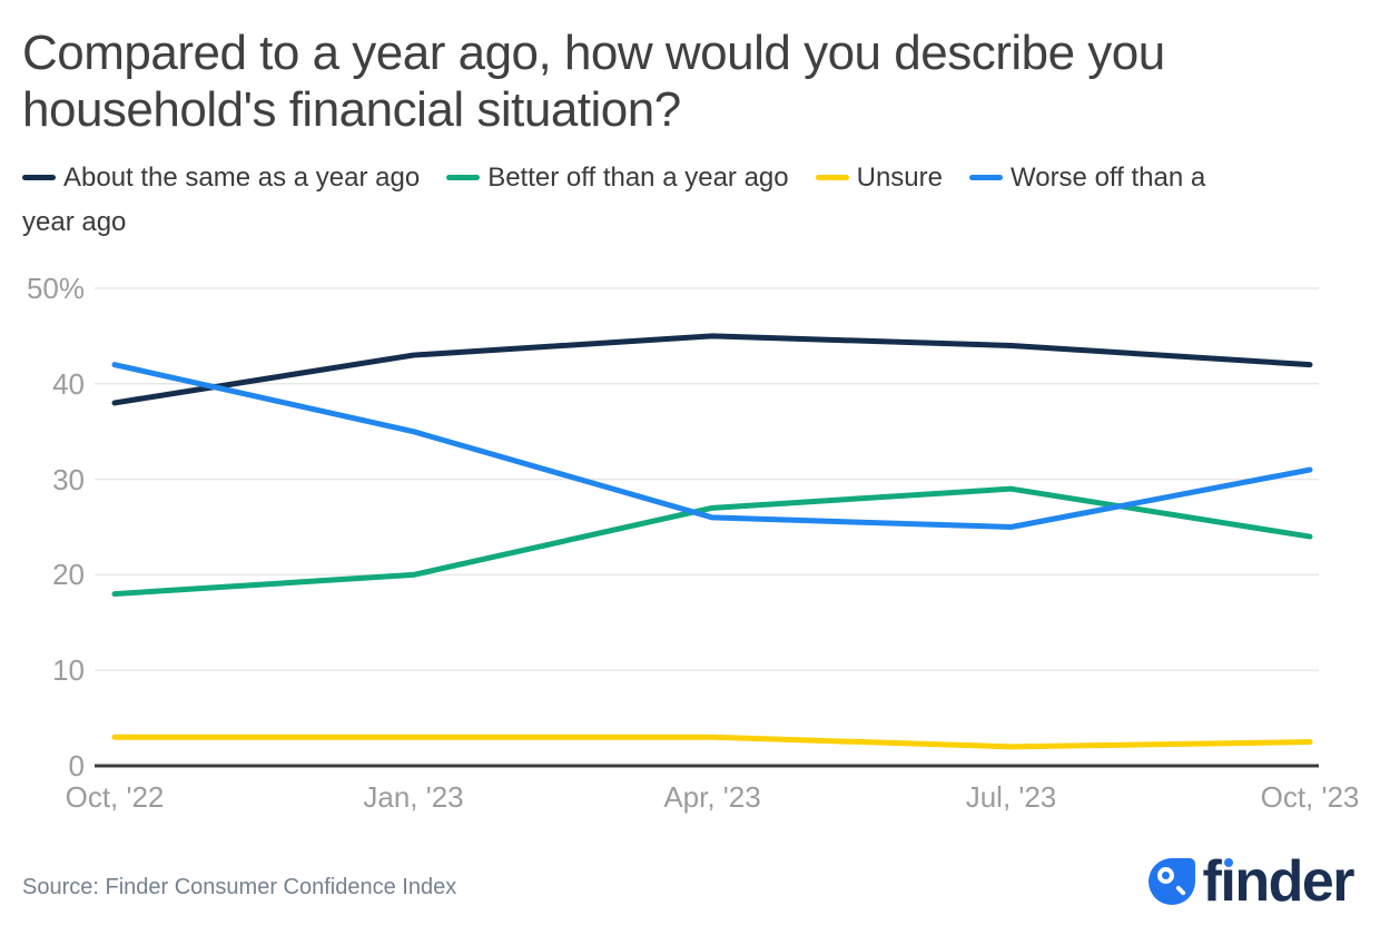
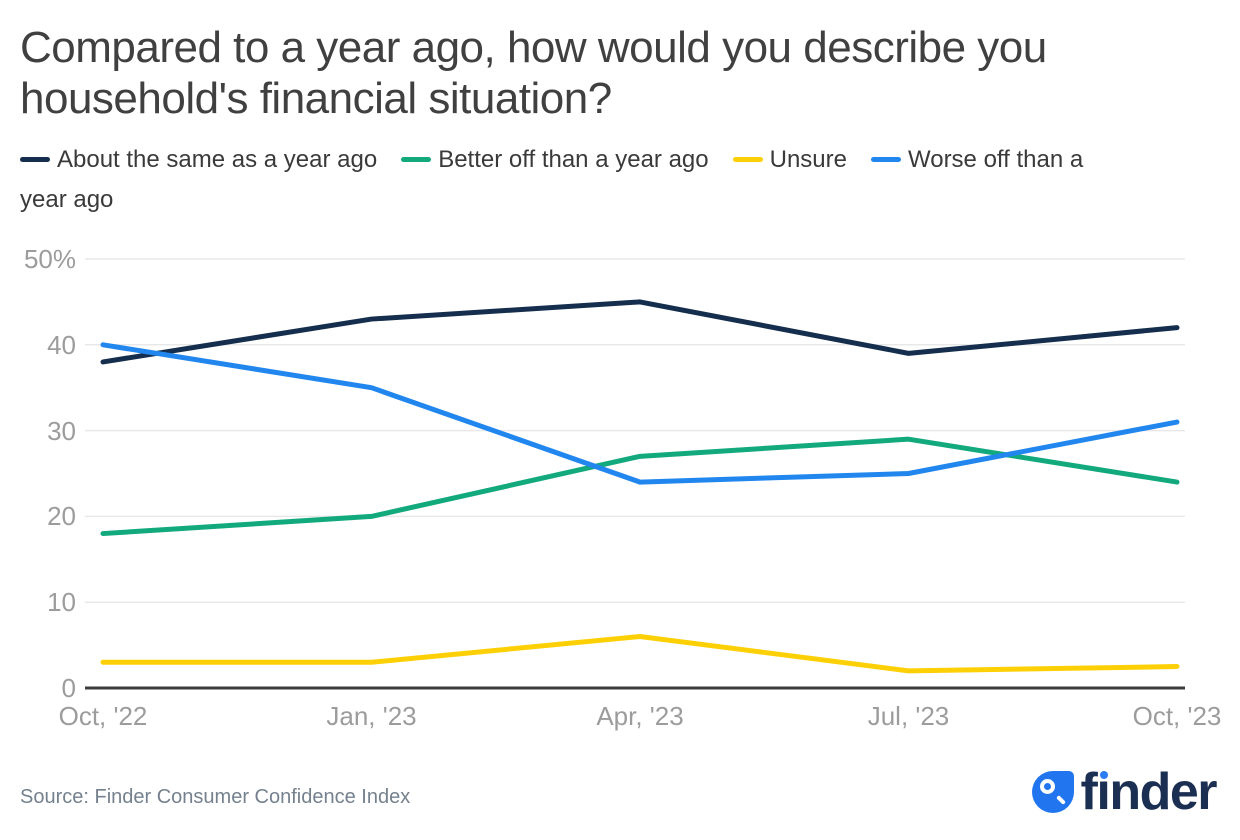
Worse off than a year ago/Oct, '22: 42% -> 40%
Unsure/Apr, '23: 3% -> 6%
Worse off than a year ago/Apr, '23: 26% -> 24%
About the same as a year ago/Jul, '23: 44% -> 39%
